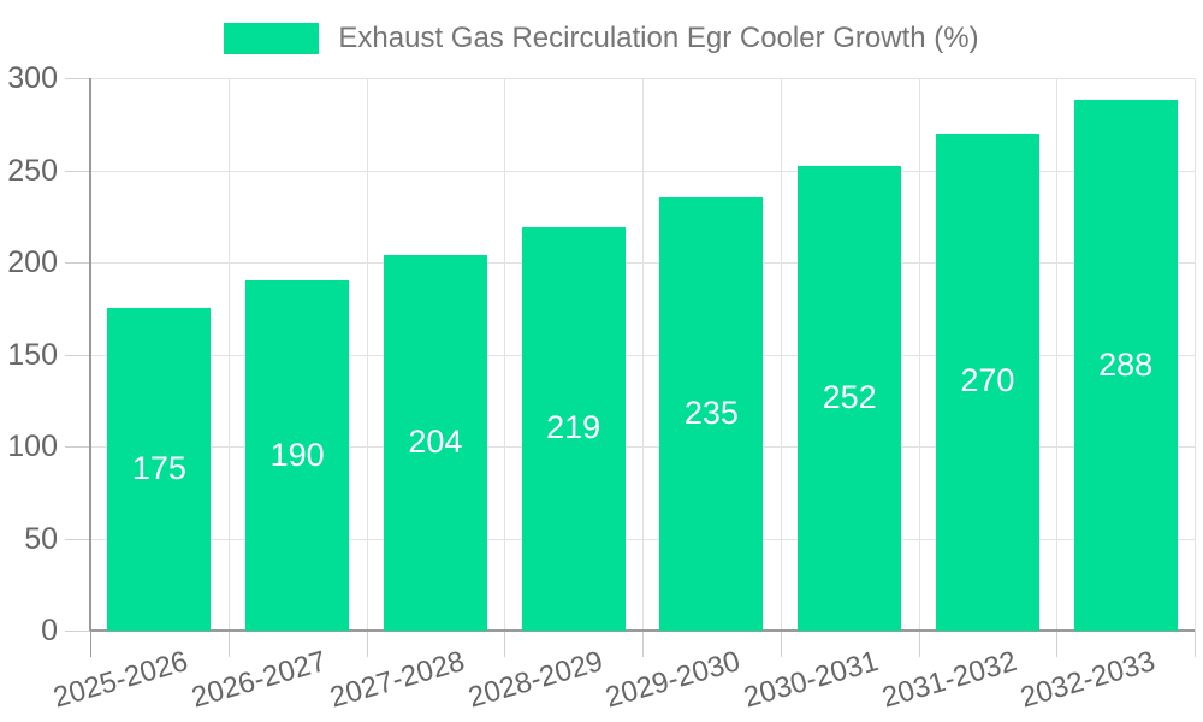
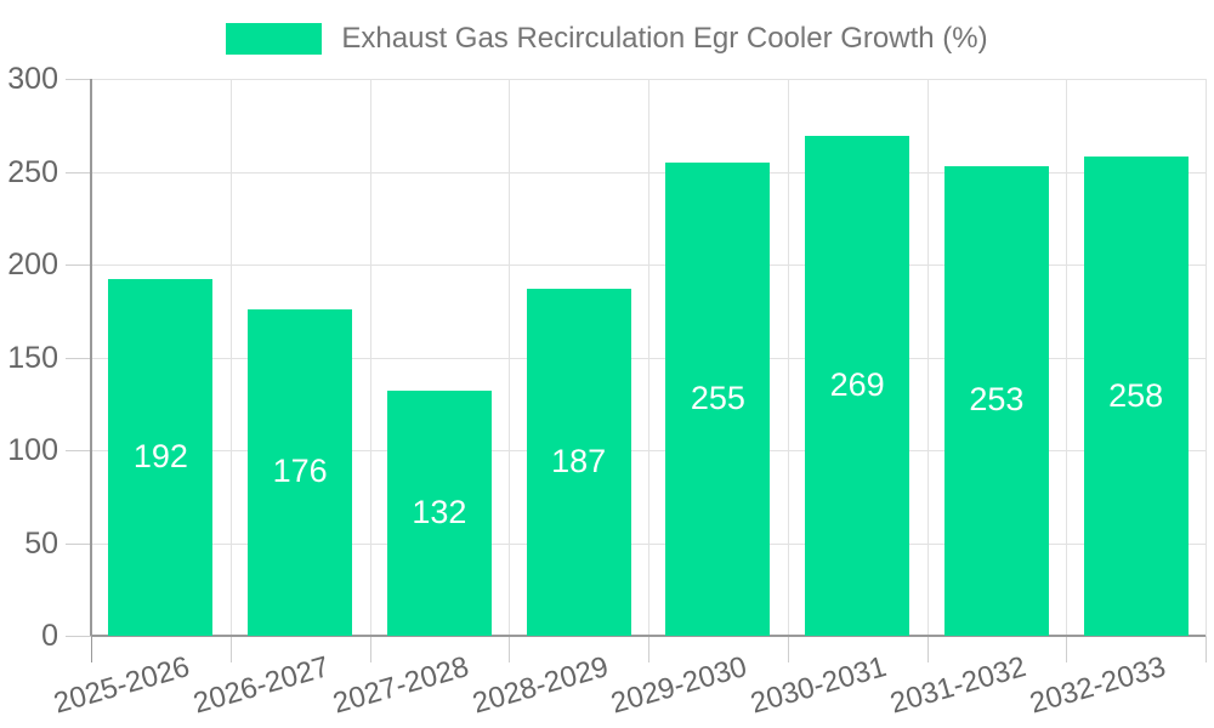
2025-2026: 175 -> 192
2026-2027: 190 -> 176
2027-2028: 204 -> 132
2028-2029: 219 -> 187
2029-2030: 235 -> 255
2030-2031: 252 -> 269
2031-2032: 270 -> 253
2032-2033: 288 -> 258
